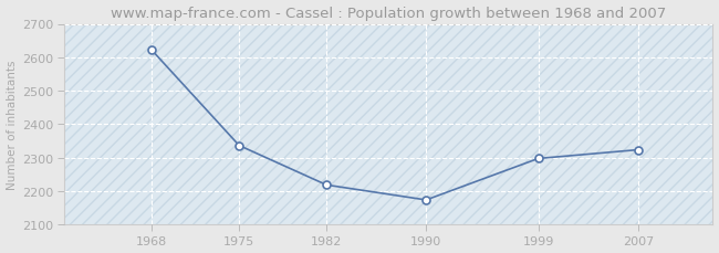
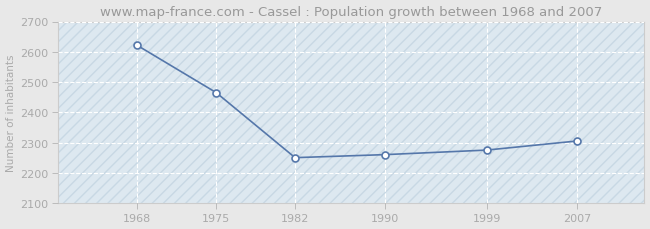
1975: 2336 -> 2465
1982: 2218 -> 2250
1990: 2173 -> 2260
1999: 2297 -> 2275
2007: 2323 -> 2305
